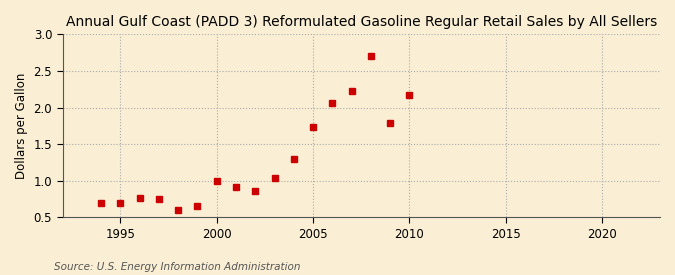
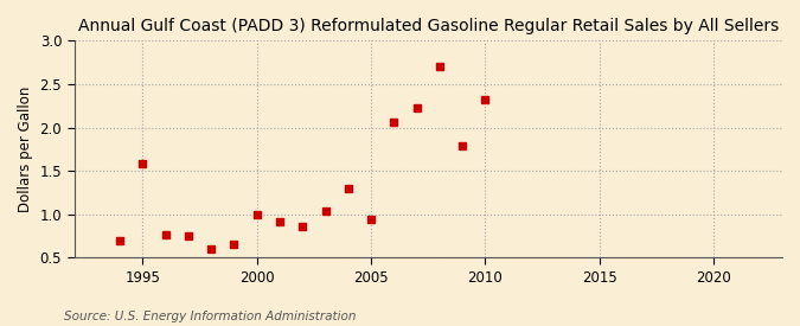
1995: 0.70 -> 1.58
2005: 1.73 -> 0.94
2010: 2.17 -> 2.32
